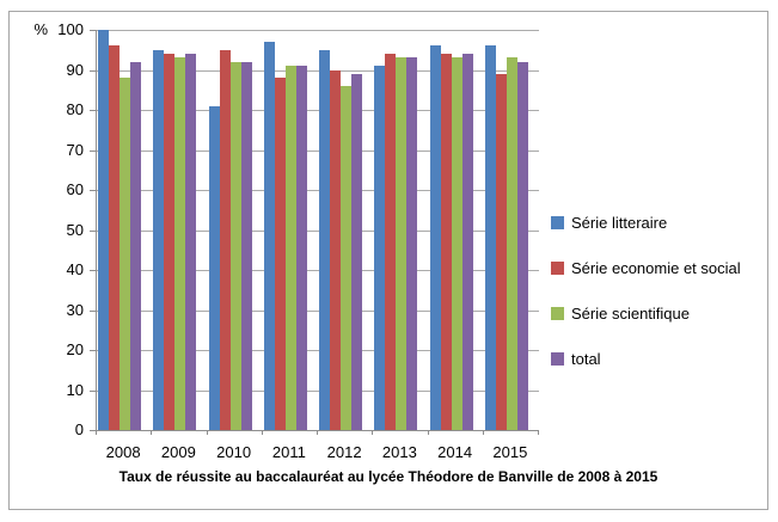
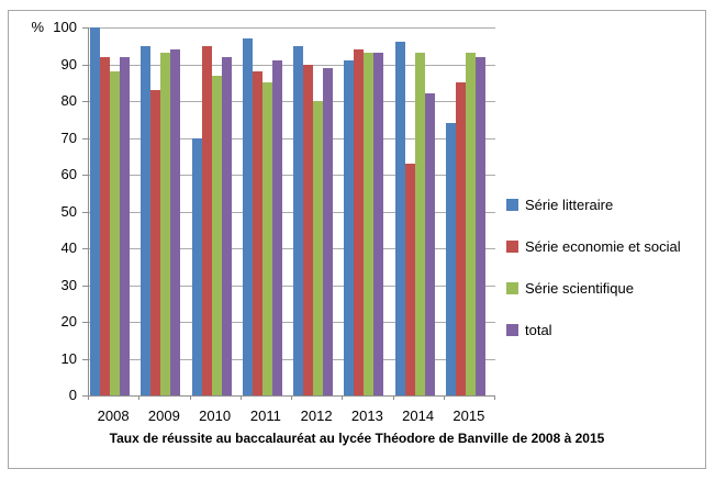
Série economie et social/2008: 96 -> 92
Série economie et social/2009: 94 -> 83
Série litteraire/2010: 81 -> 70
Série scientifique/2010: 92 -> 87
Série scientifique/2011: 91 -> 85
Série scientifique/2012: 86 -> 80
Série economie et social/2014: 94 -> 63
total/2014: 94 -> 82
Série litteraire/2015: 96 -> 74
Série economie et social/2015: 89 -> 85
